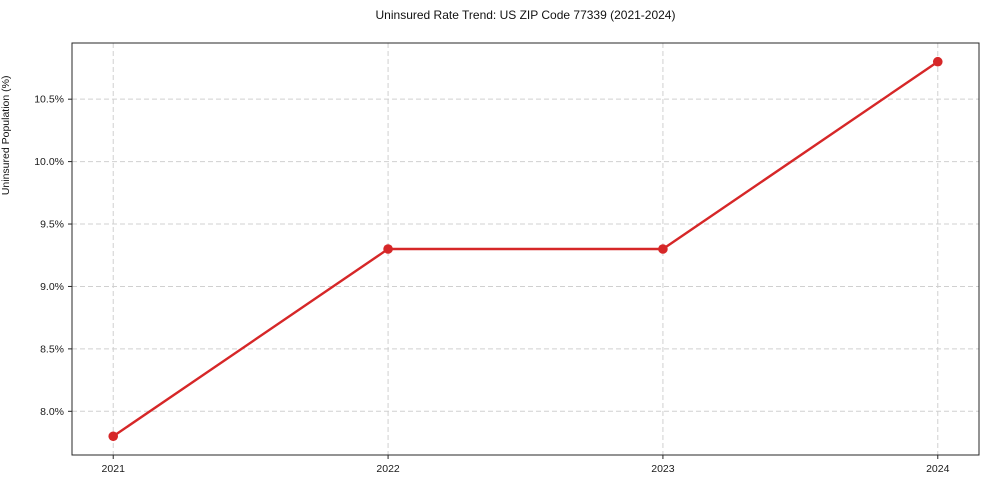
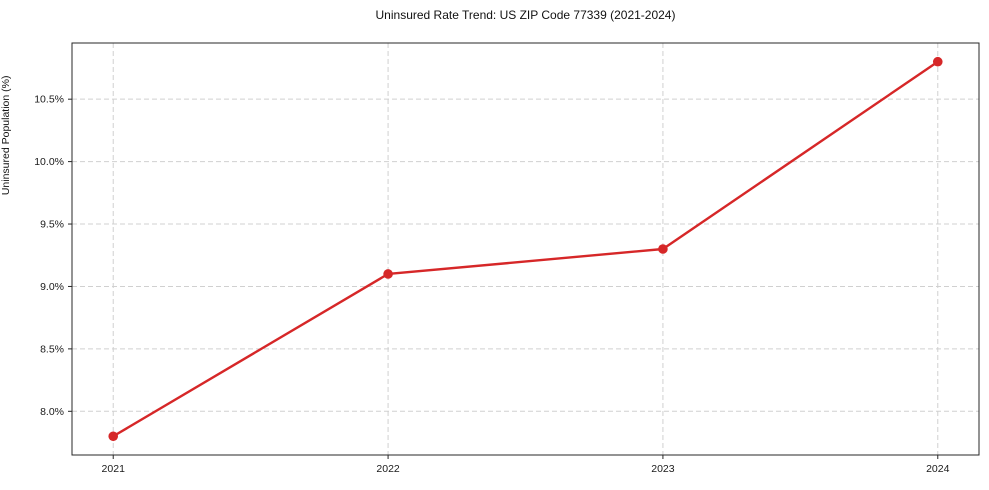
2022: 9.3% -> 9.1%
